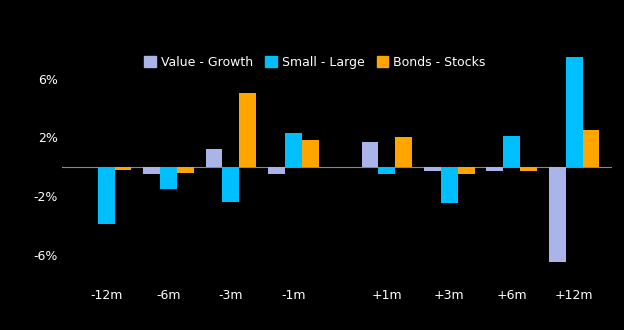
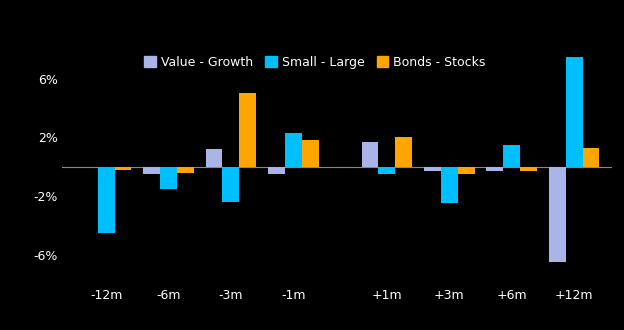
Small - Large/-12m: -3.9% -> -4.5%
Small - Large/+6m: 2.1% -> 1.5%
Bonds - Stocks/+12m: 2.5% -> 1.3%
